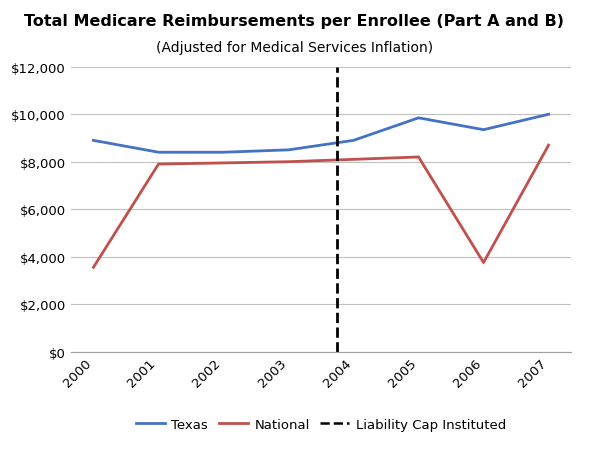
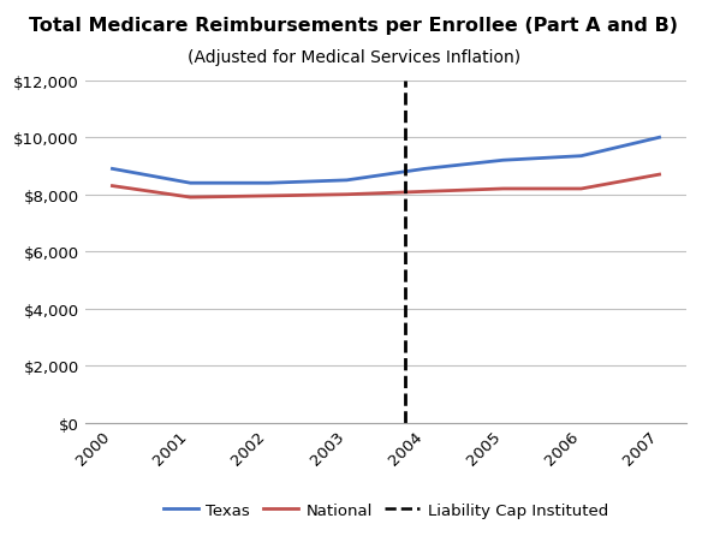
National/2000: $3,550 -> $8,300
Texas/2005: $9,850 -> $9,200
National/2006: $3,750 -> $8,200
